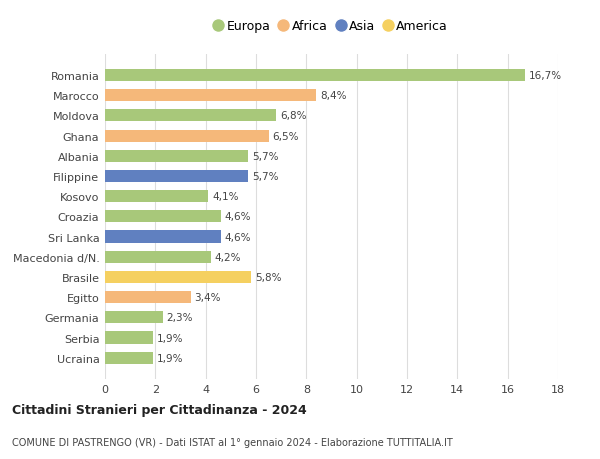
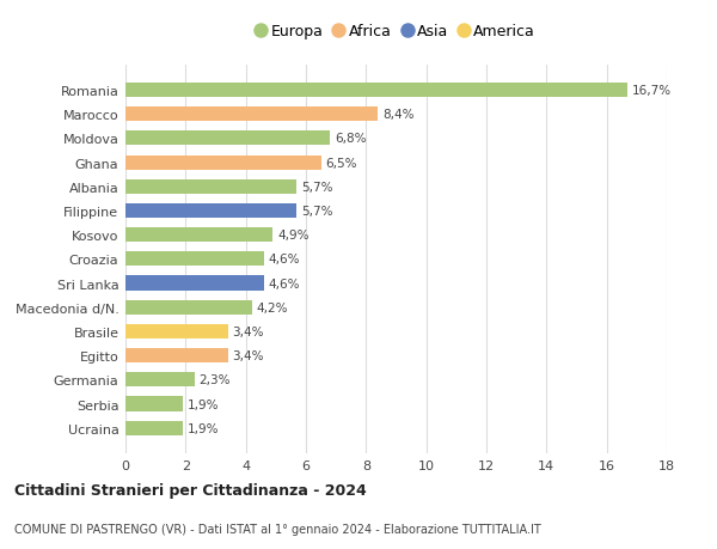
Kosovo: 4,1% -> 4,9%
Brasile: 5,8% -> 3,4%
